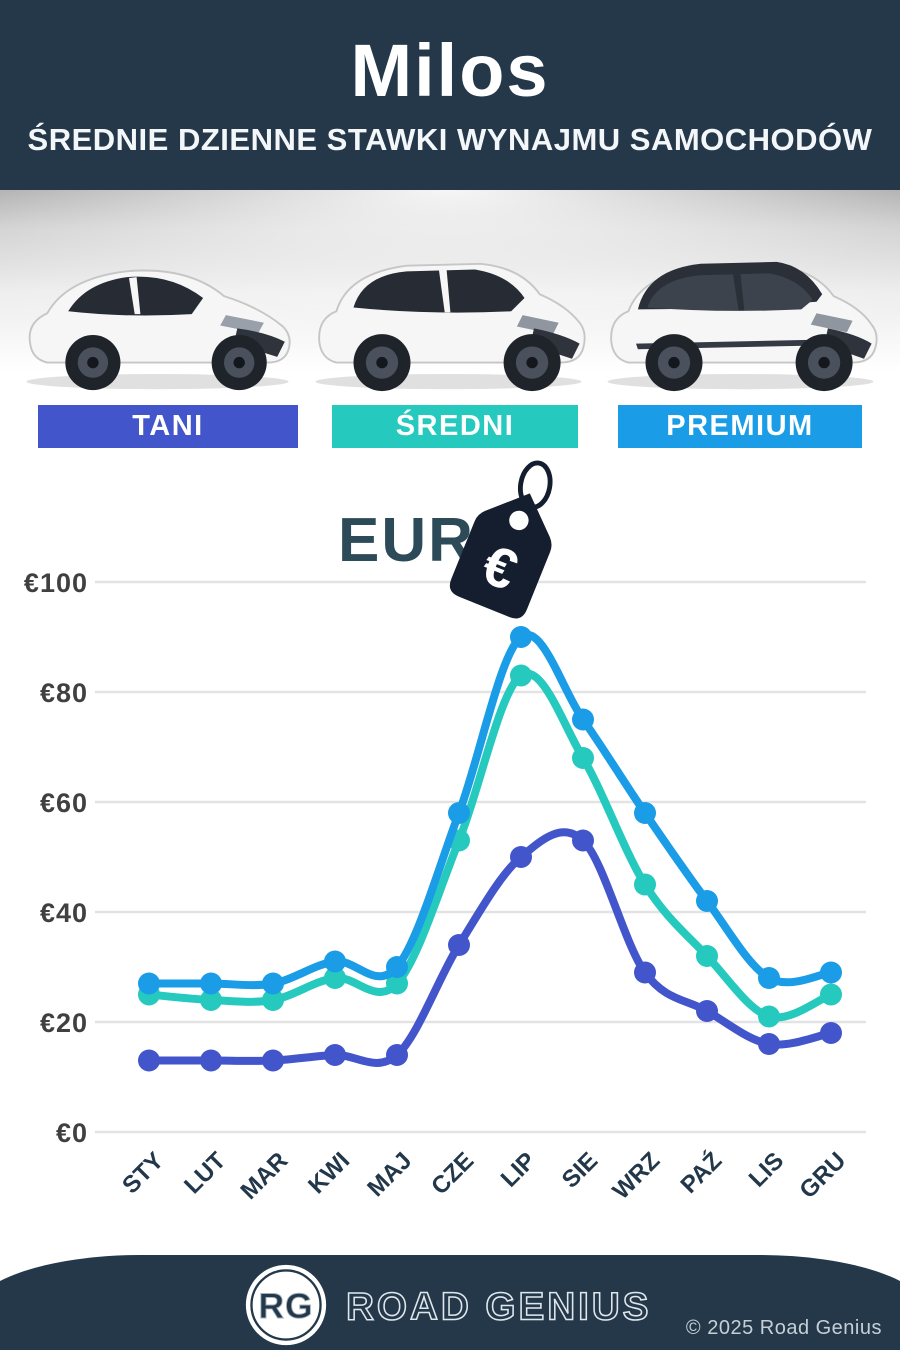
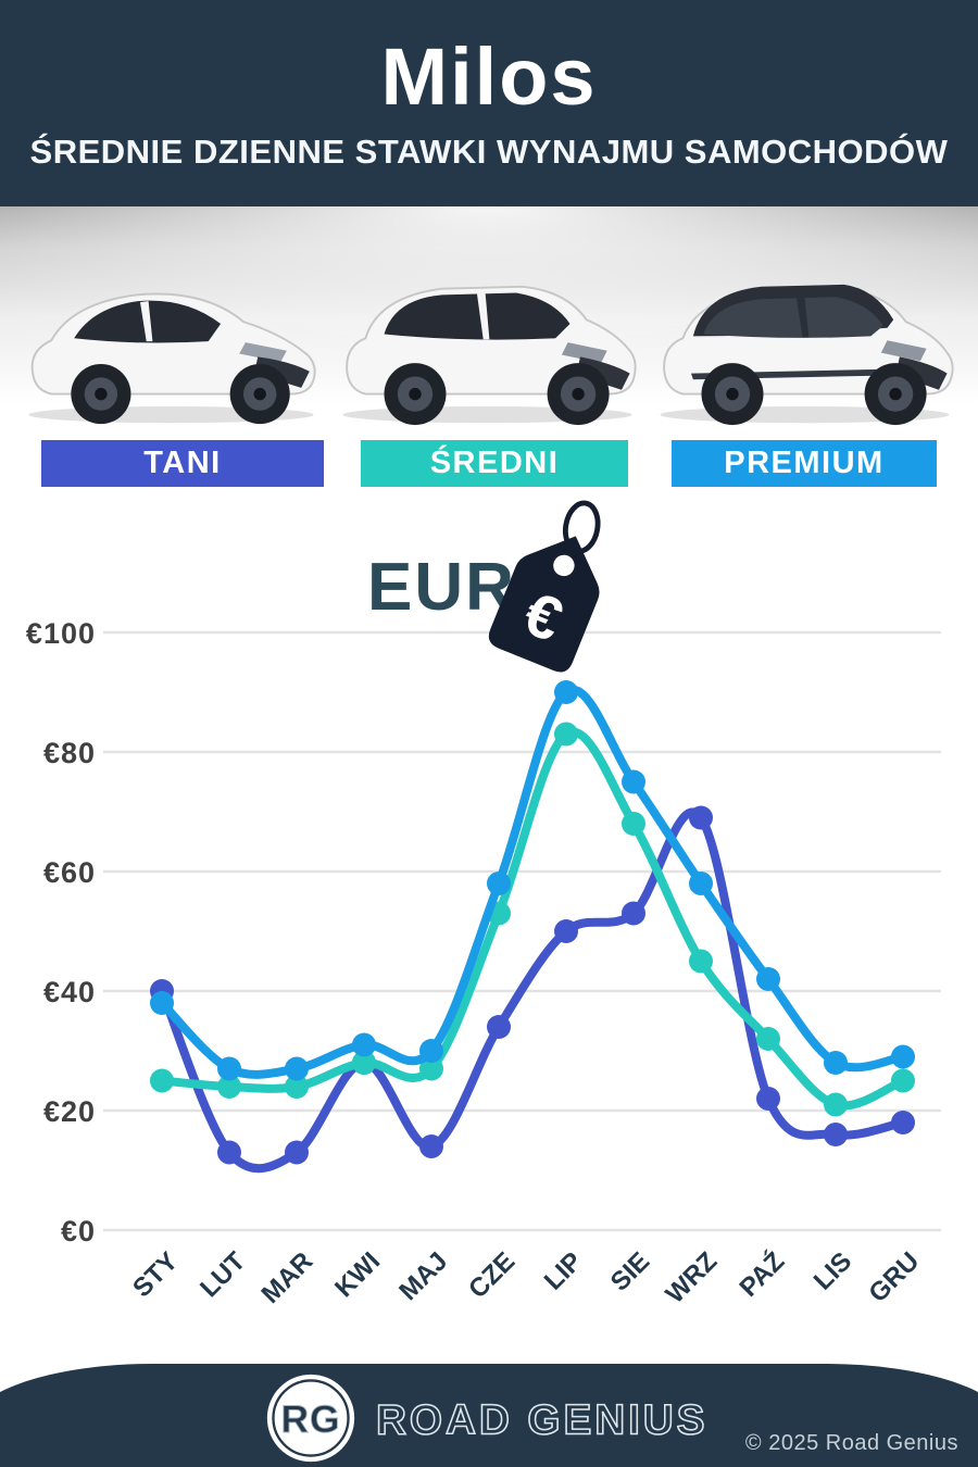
PREMIUM/STY: €27 -> €38
TANI/STY: €13 -> €40
TANI/KWI: €14 -> €28
TANI/WRZ: €29 -> €69
